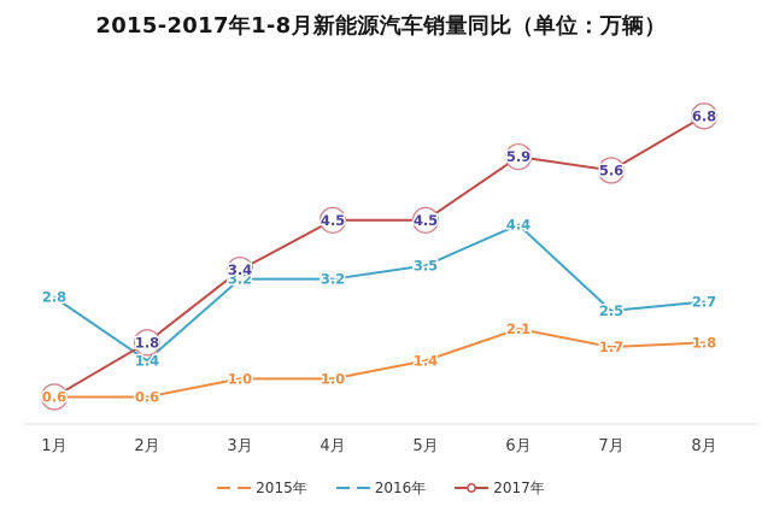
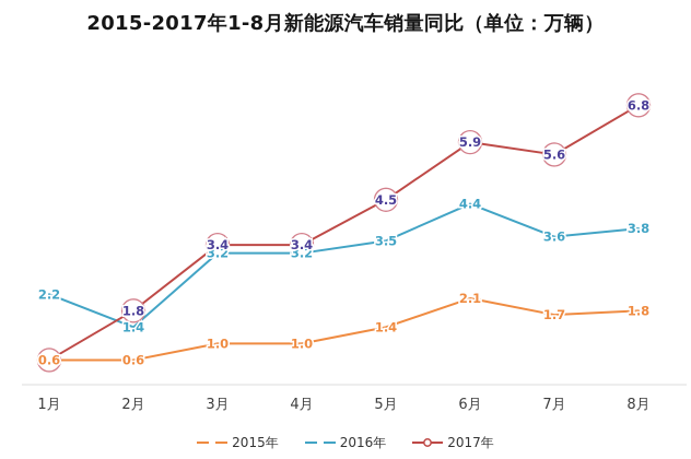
2016年/1月: 2.8 -> 2.2
2017年/4月: 4.5 -> 3.4
2016年/7月: 2.5 -> 3.6
2016年/8月: 2.7 -> 3.8
